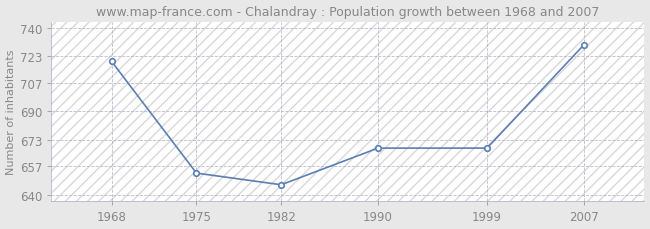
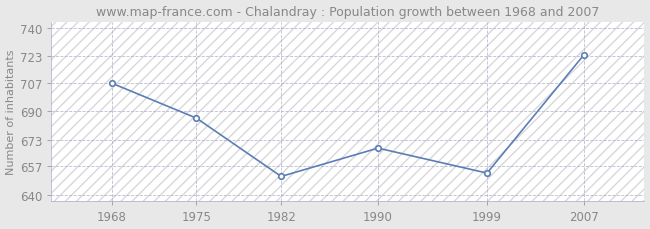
1968: 720 -> 707
1975: 653 -> 686
1982: 646 -> 651
1999: 668 -> 653
2007: 730 -> 724
